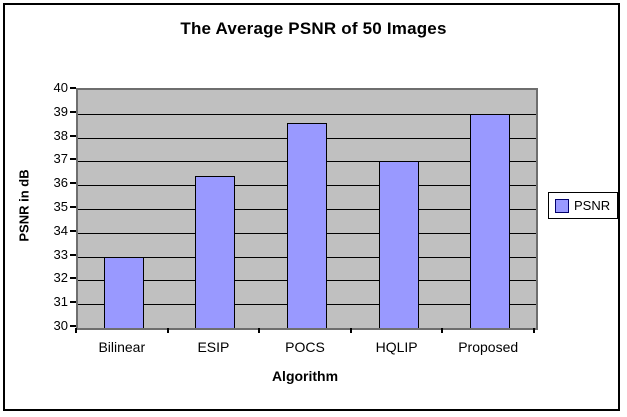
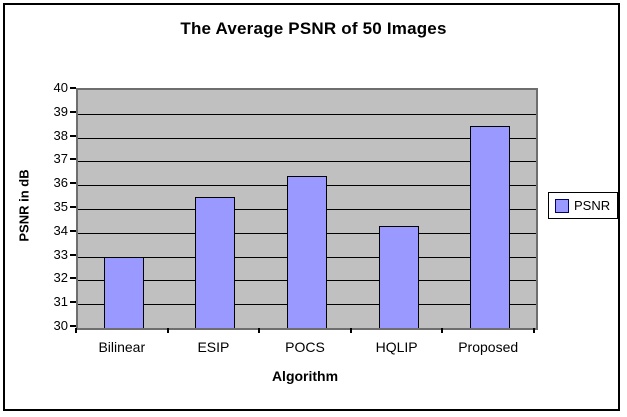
ESIP: 36.4 -> 35.5
POCS: 38.6 -> 36.4
HQLIP: 37.0 -> 34.3
Proposed: 39.0 -> 38.5
